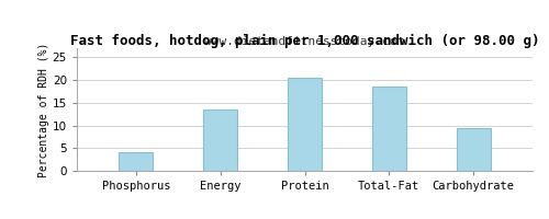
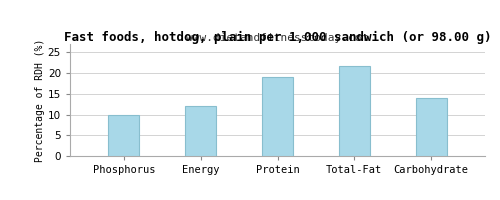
Phosphorus: 4.0 -> 10.0
Energy: 13.5 -> 12.0
Protein: 20.5 -> 19.0
Total-Fat: 18.5 -> 21.8
Carbohydrate: 9.5 -> 14.0
